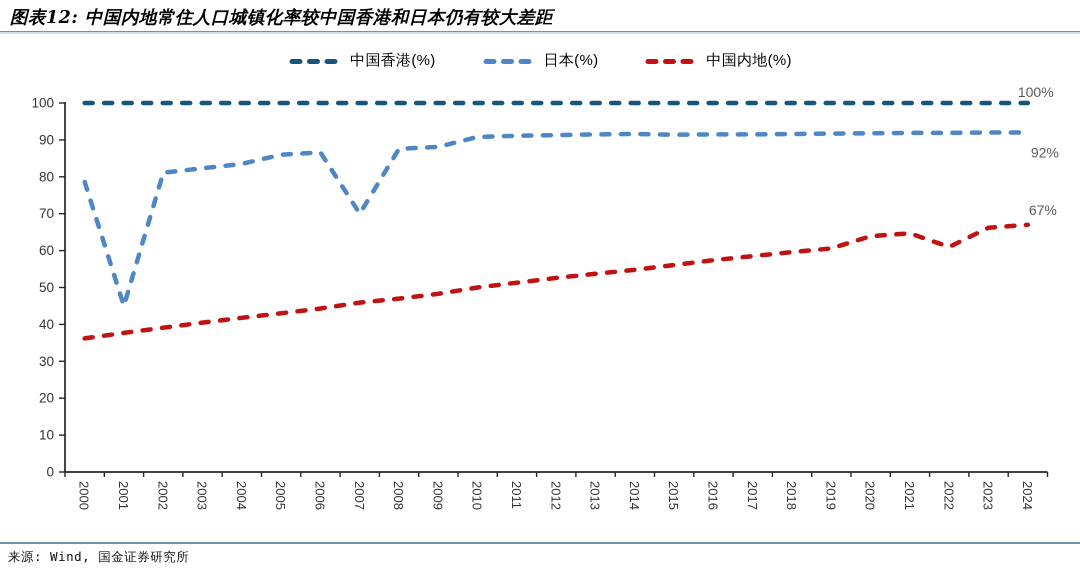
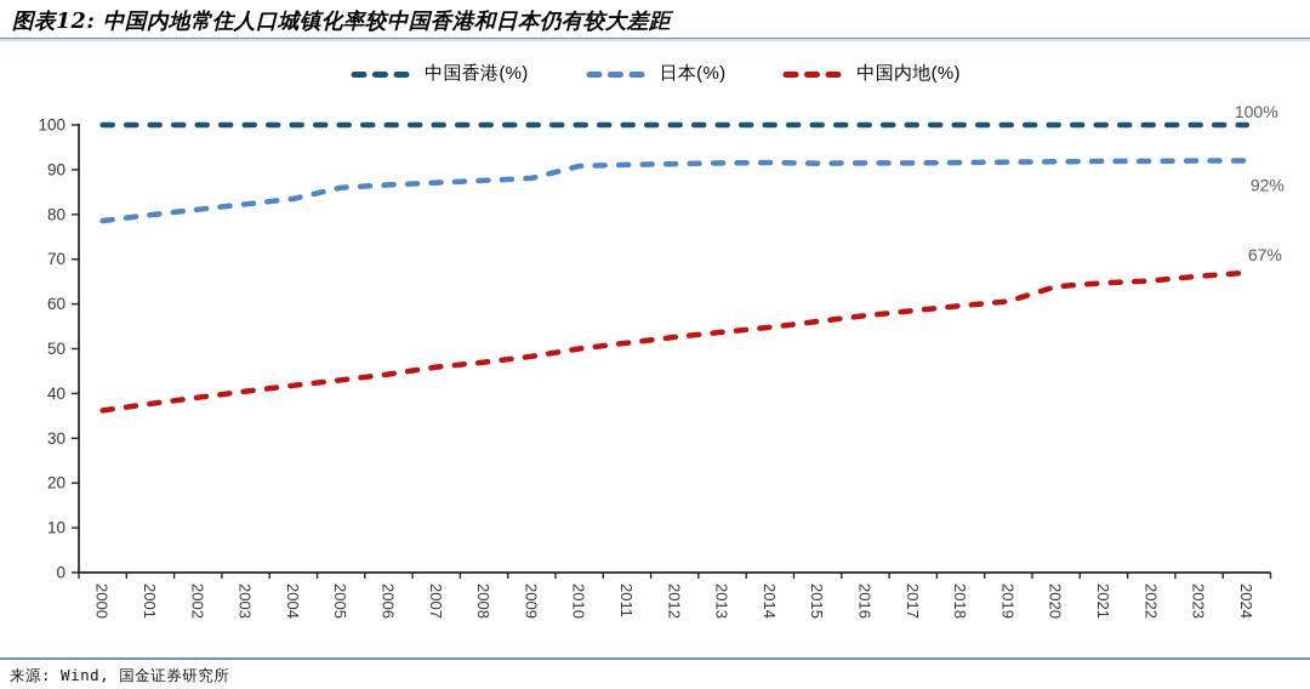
日本(%)/2001: 45 -> 80
日本(%)/2007: 70 -> 87
中国内地(%)/2022: 61 -> 65
